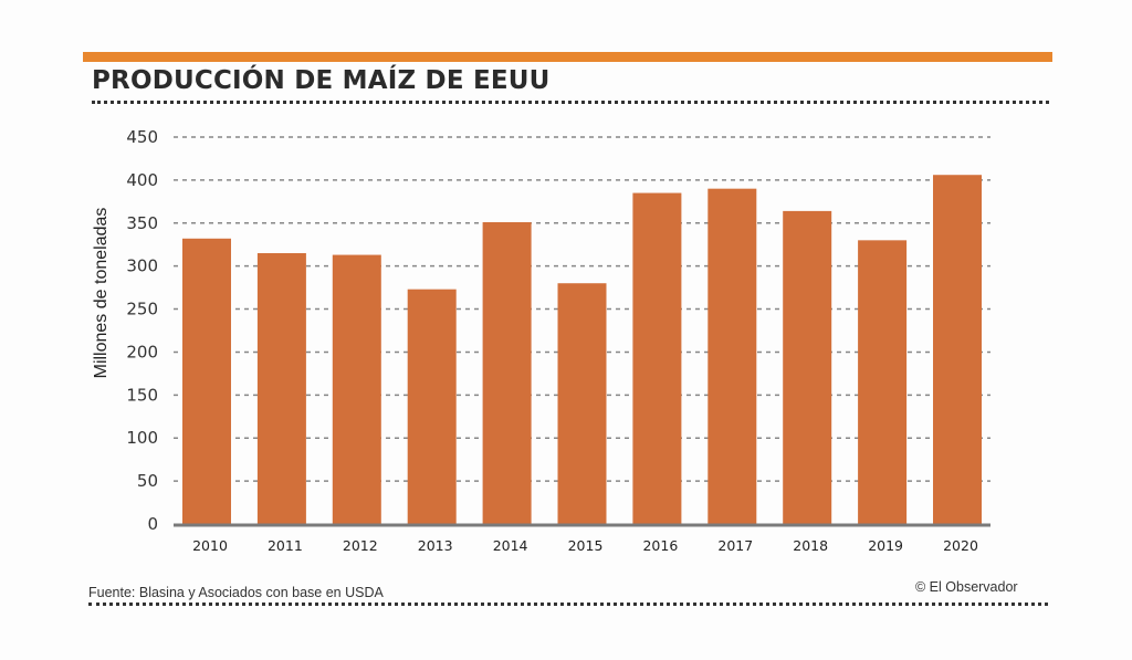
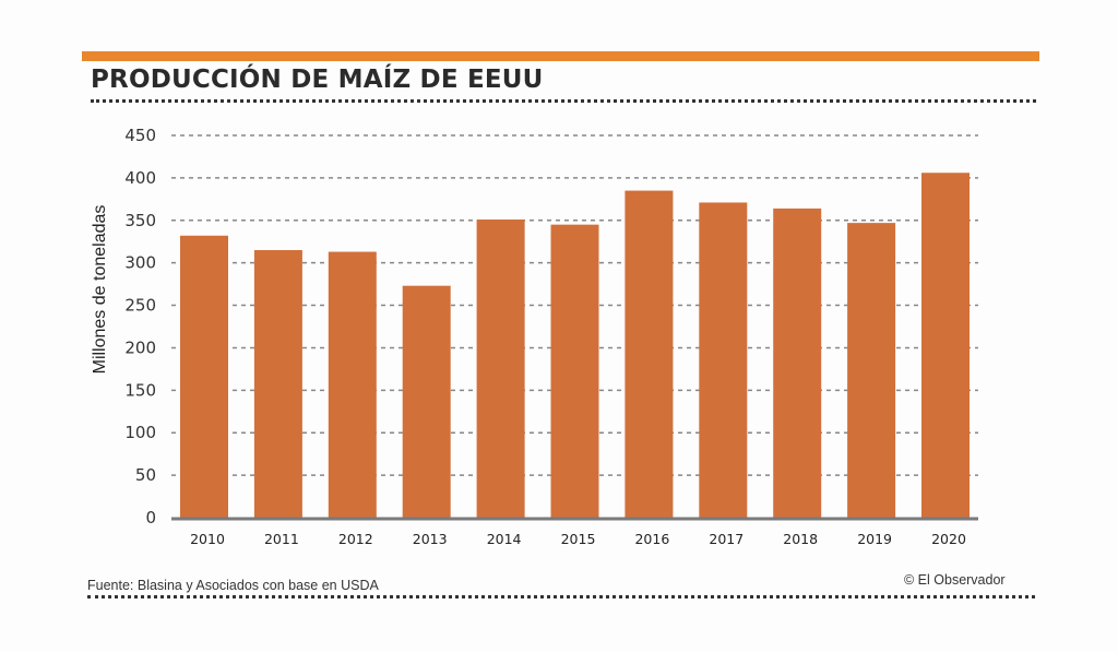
2015: 280 -> 340
2017: 390 -> 370
2019: 330 -> 350
